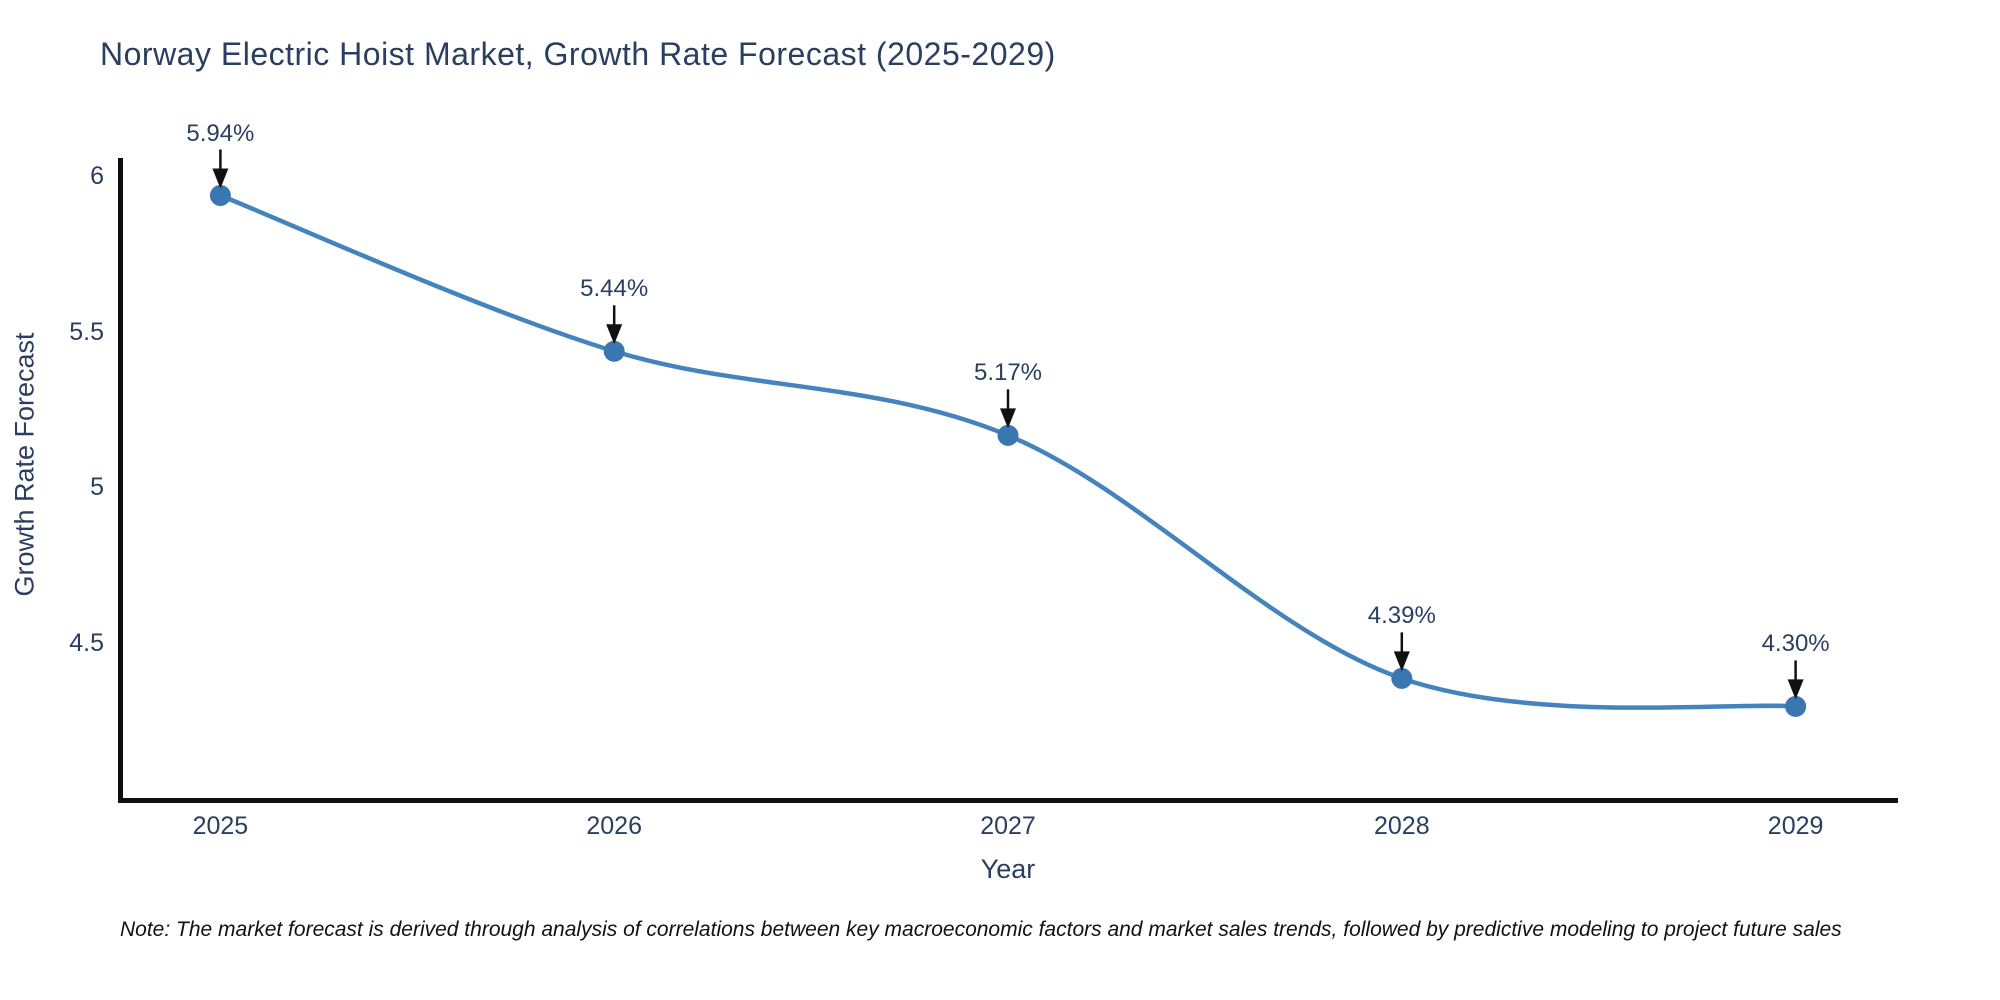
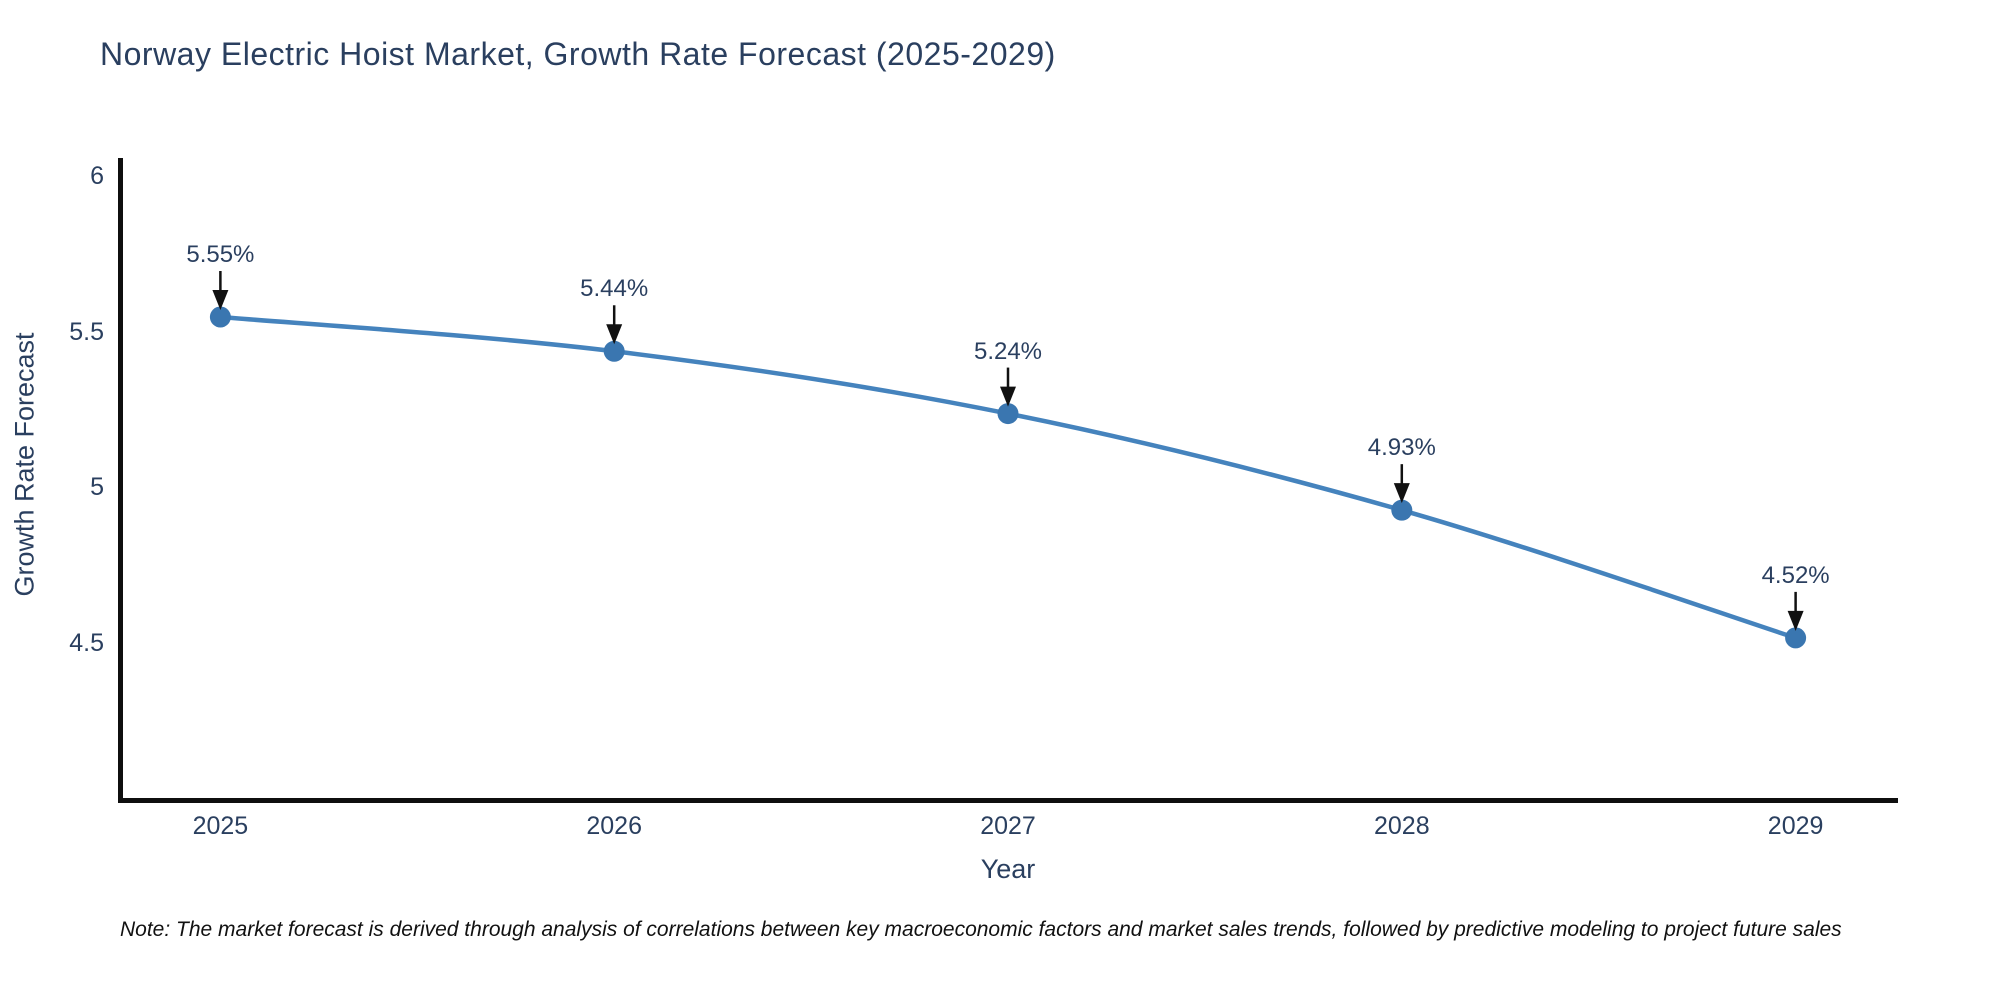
2025: 5.94% -> 5.55%
2027: 5.17% -> 5.24%
2028: 4.39% -> 4.93%
2029: 4.30% -> 4.52%
